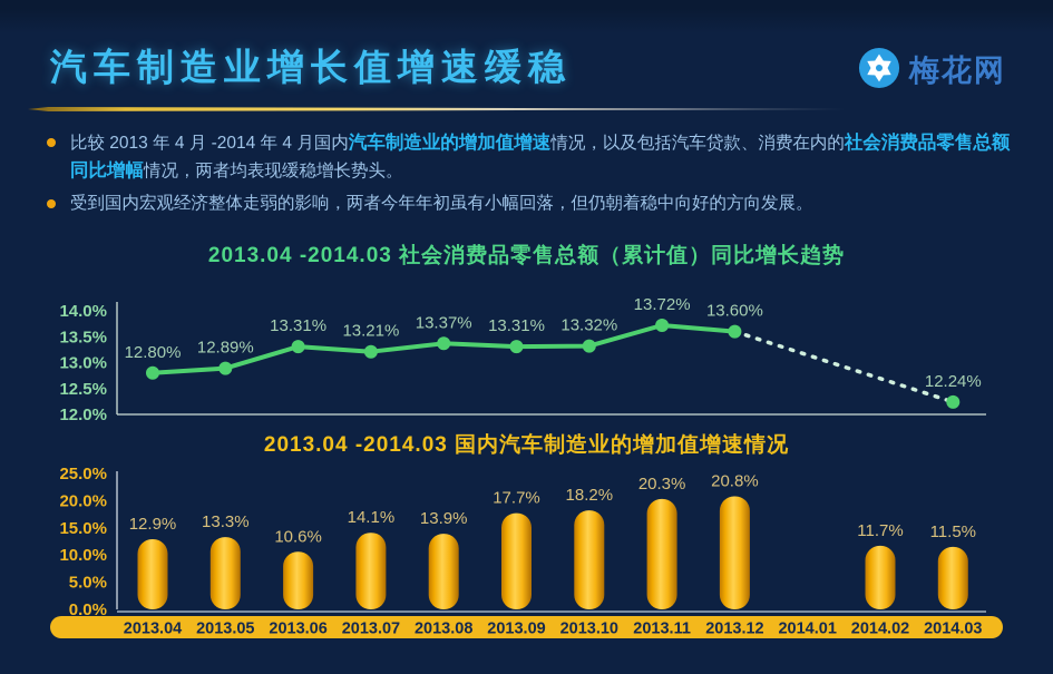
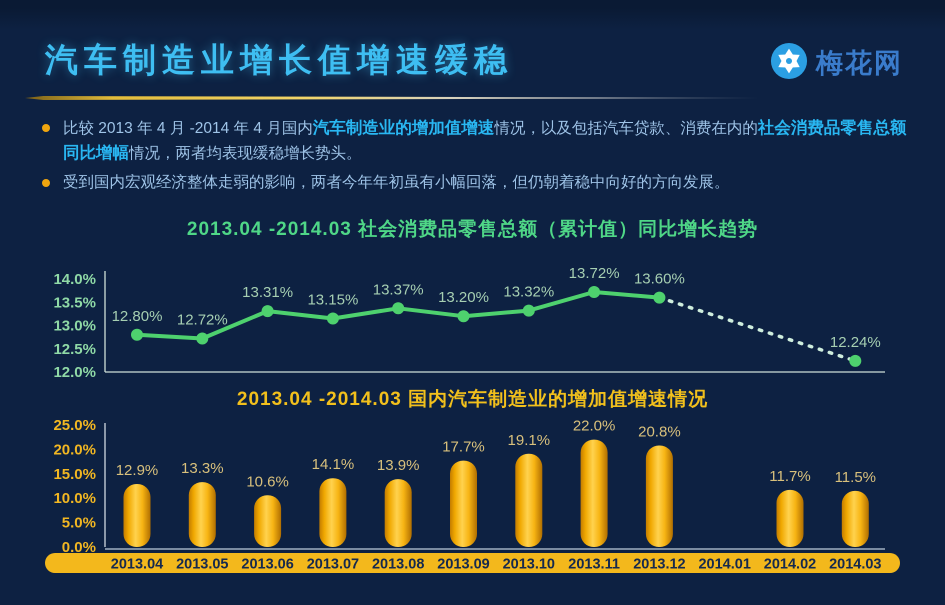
2013.04 -2014.03 社会消费品零售总额（累计值）同比增长趋势/2013.05: 12.89% -> 12.72%
2013.04 -2014.03 社会消费品零售总额（累计值）同比增长趋势/2013.07: 13.21% -> 13.15%
2013.04 -2014.03 社会消费品零售总额（累计值）同比增长趋势/2013.09: 13.31% -> 13.20%
2013.04 -2014.03 国内汽车制造业的增加值增速情况/2013.10: 18.2% -> 19.1%
2013.04 -2014.03 国内汽车制造业的增加值增速情况/2013.11: 20.3% -> 22.0%
